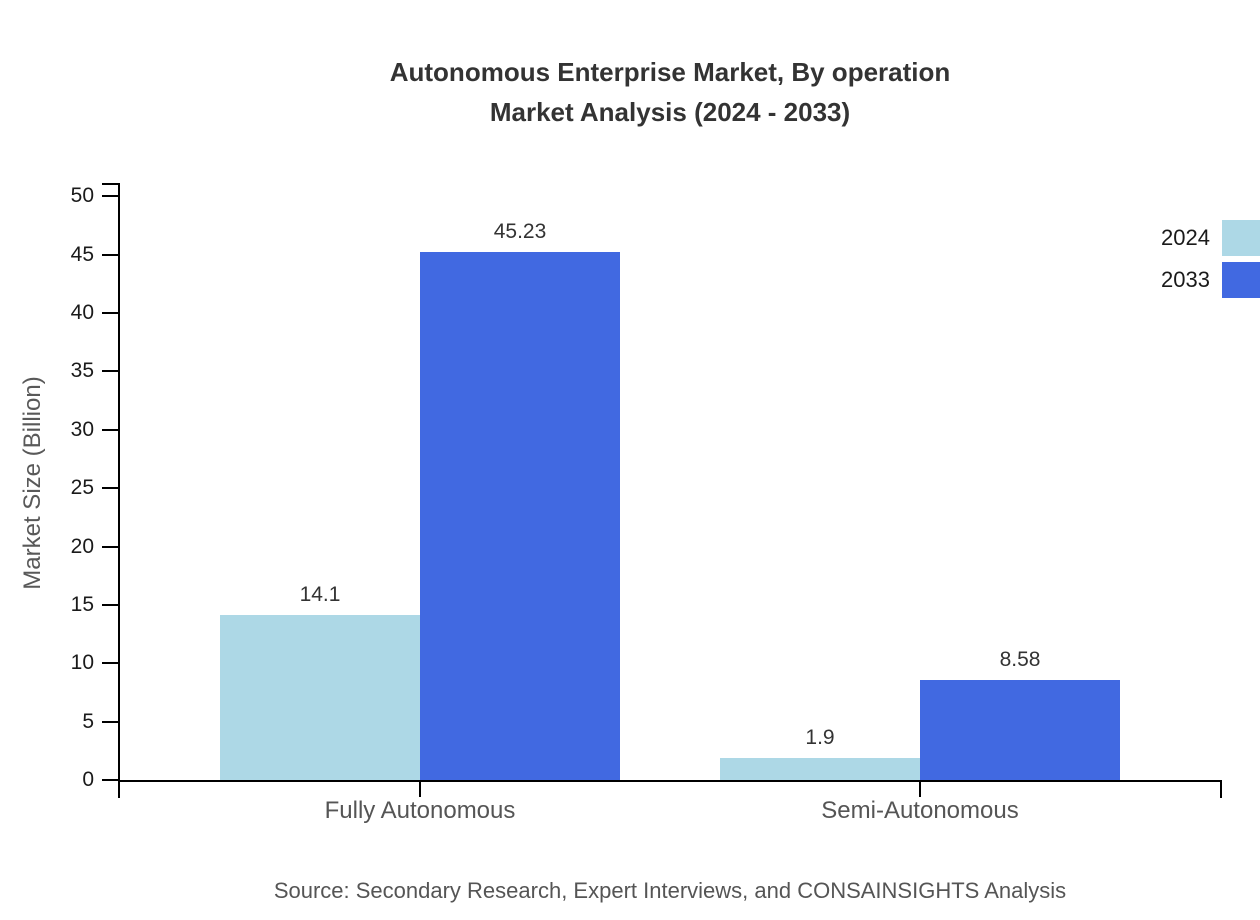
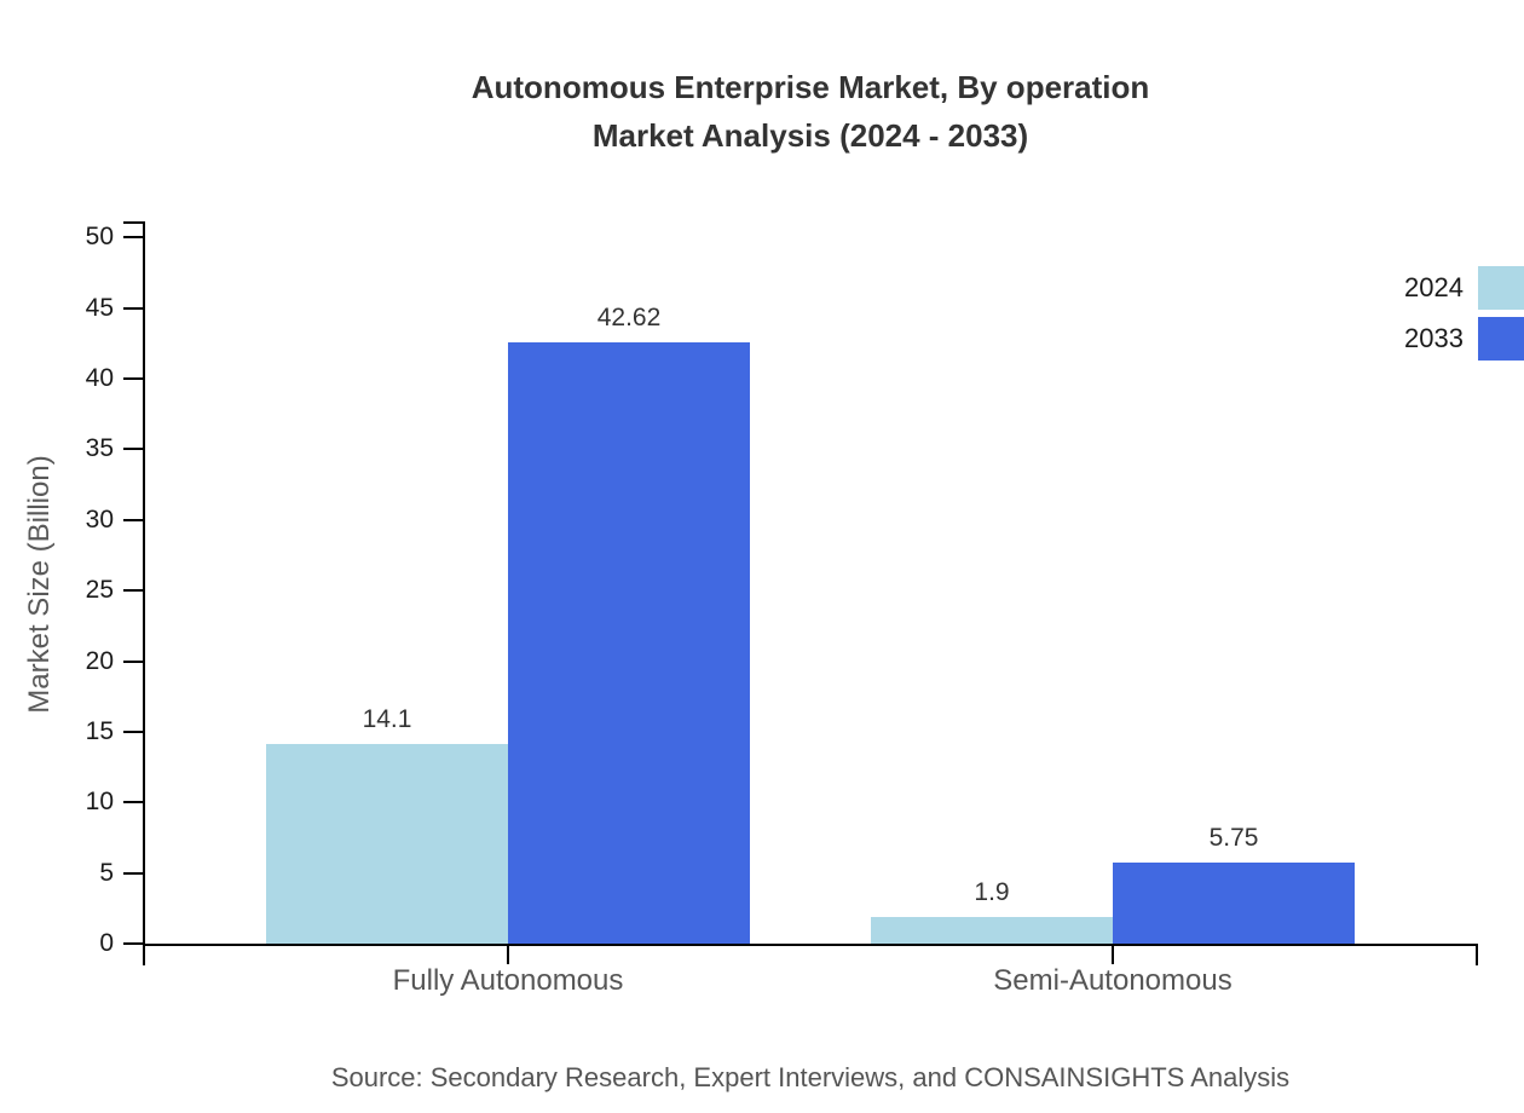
2033/Fully Autonomous: 45.23 -> 42.62
2033/Semi-Autonomous: 8.58 -> 5.75
